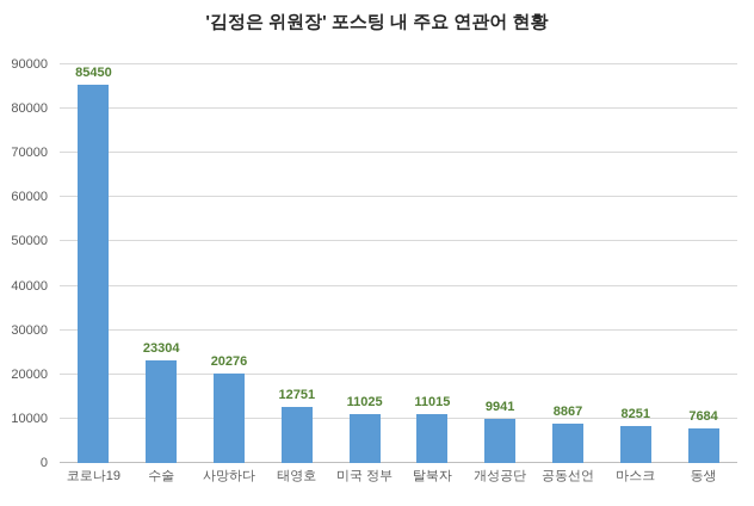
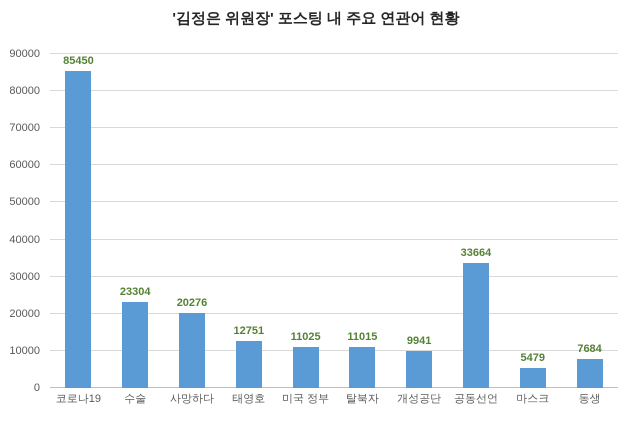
공동선언: 8867 -> 33664
마스크: 8251 -> 5479
